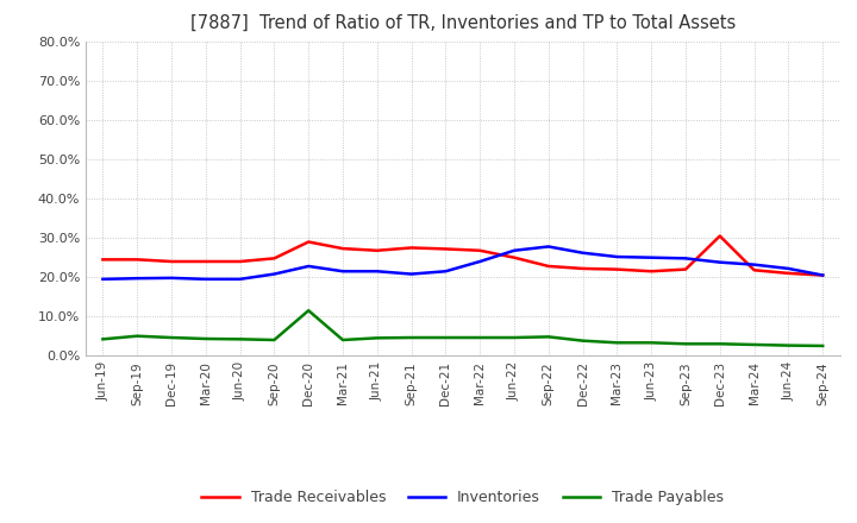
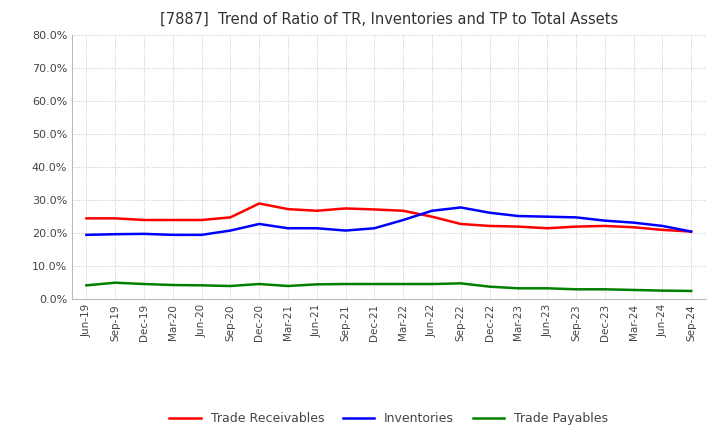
Trade Payables/Dec-20: 11.5% -> 4.6%
Trade Receivables/Dec-23: 30.5% -> 22.2%
